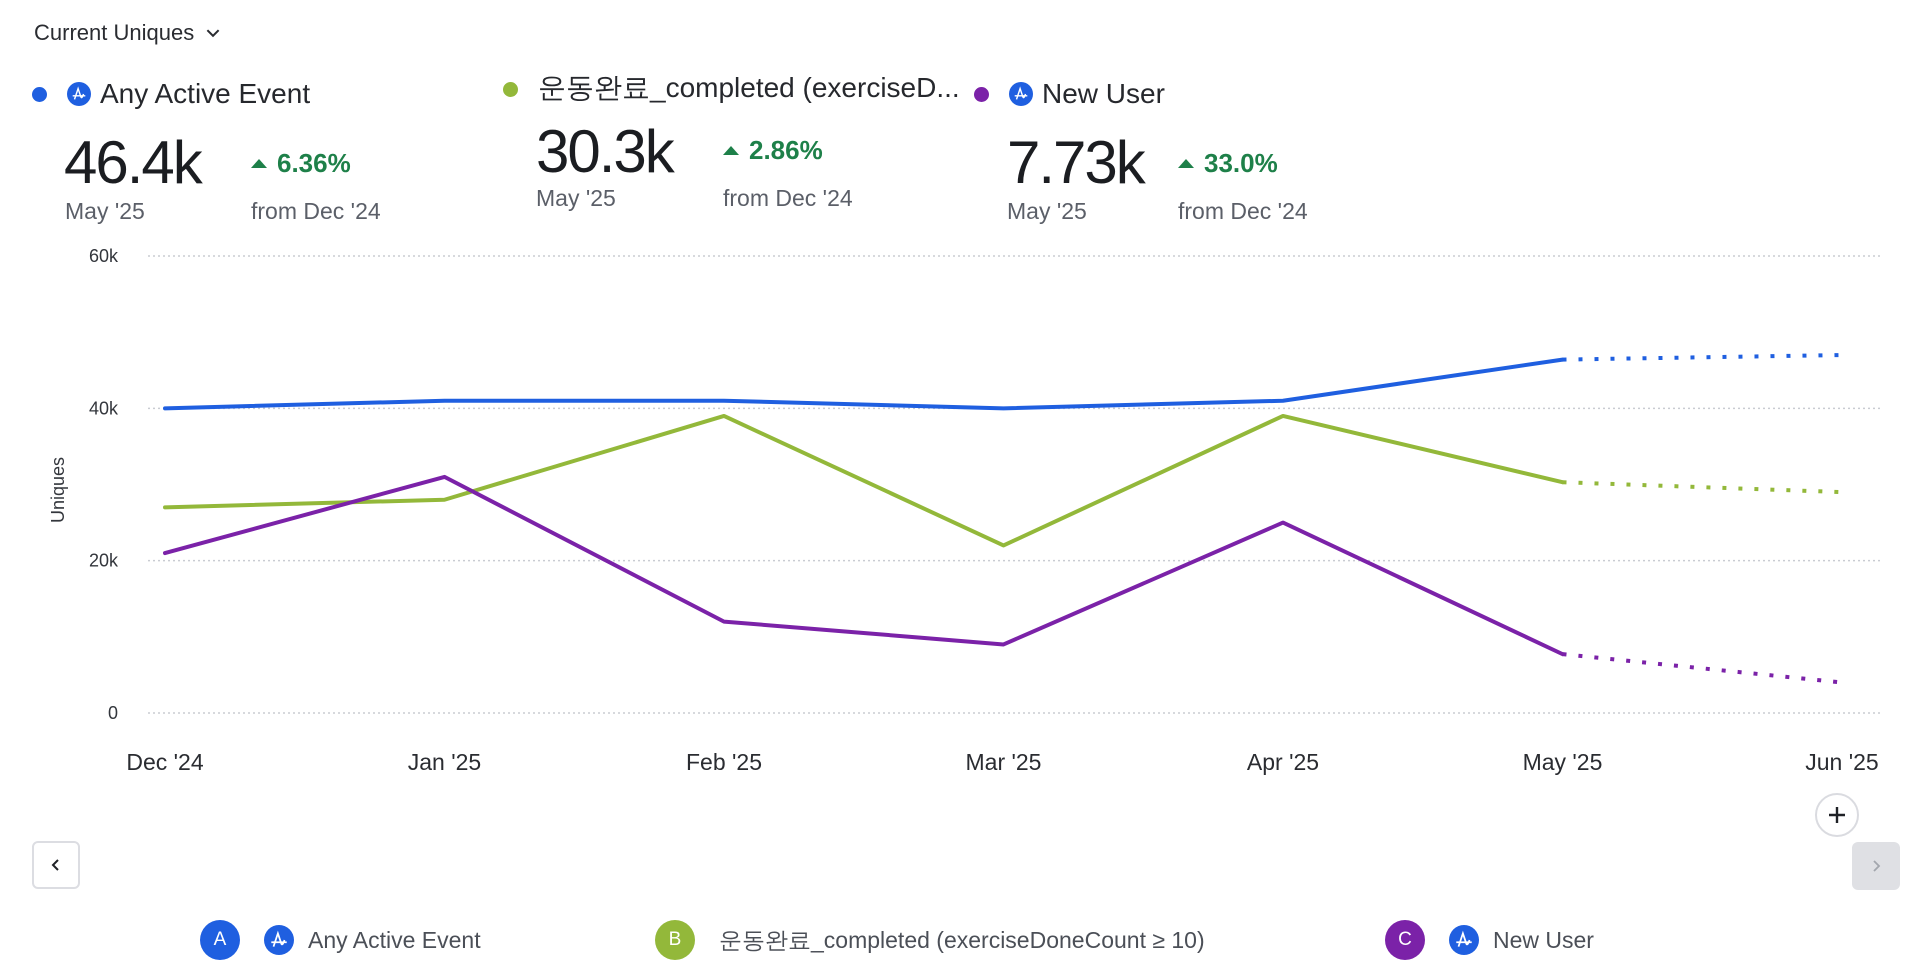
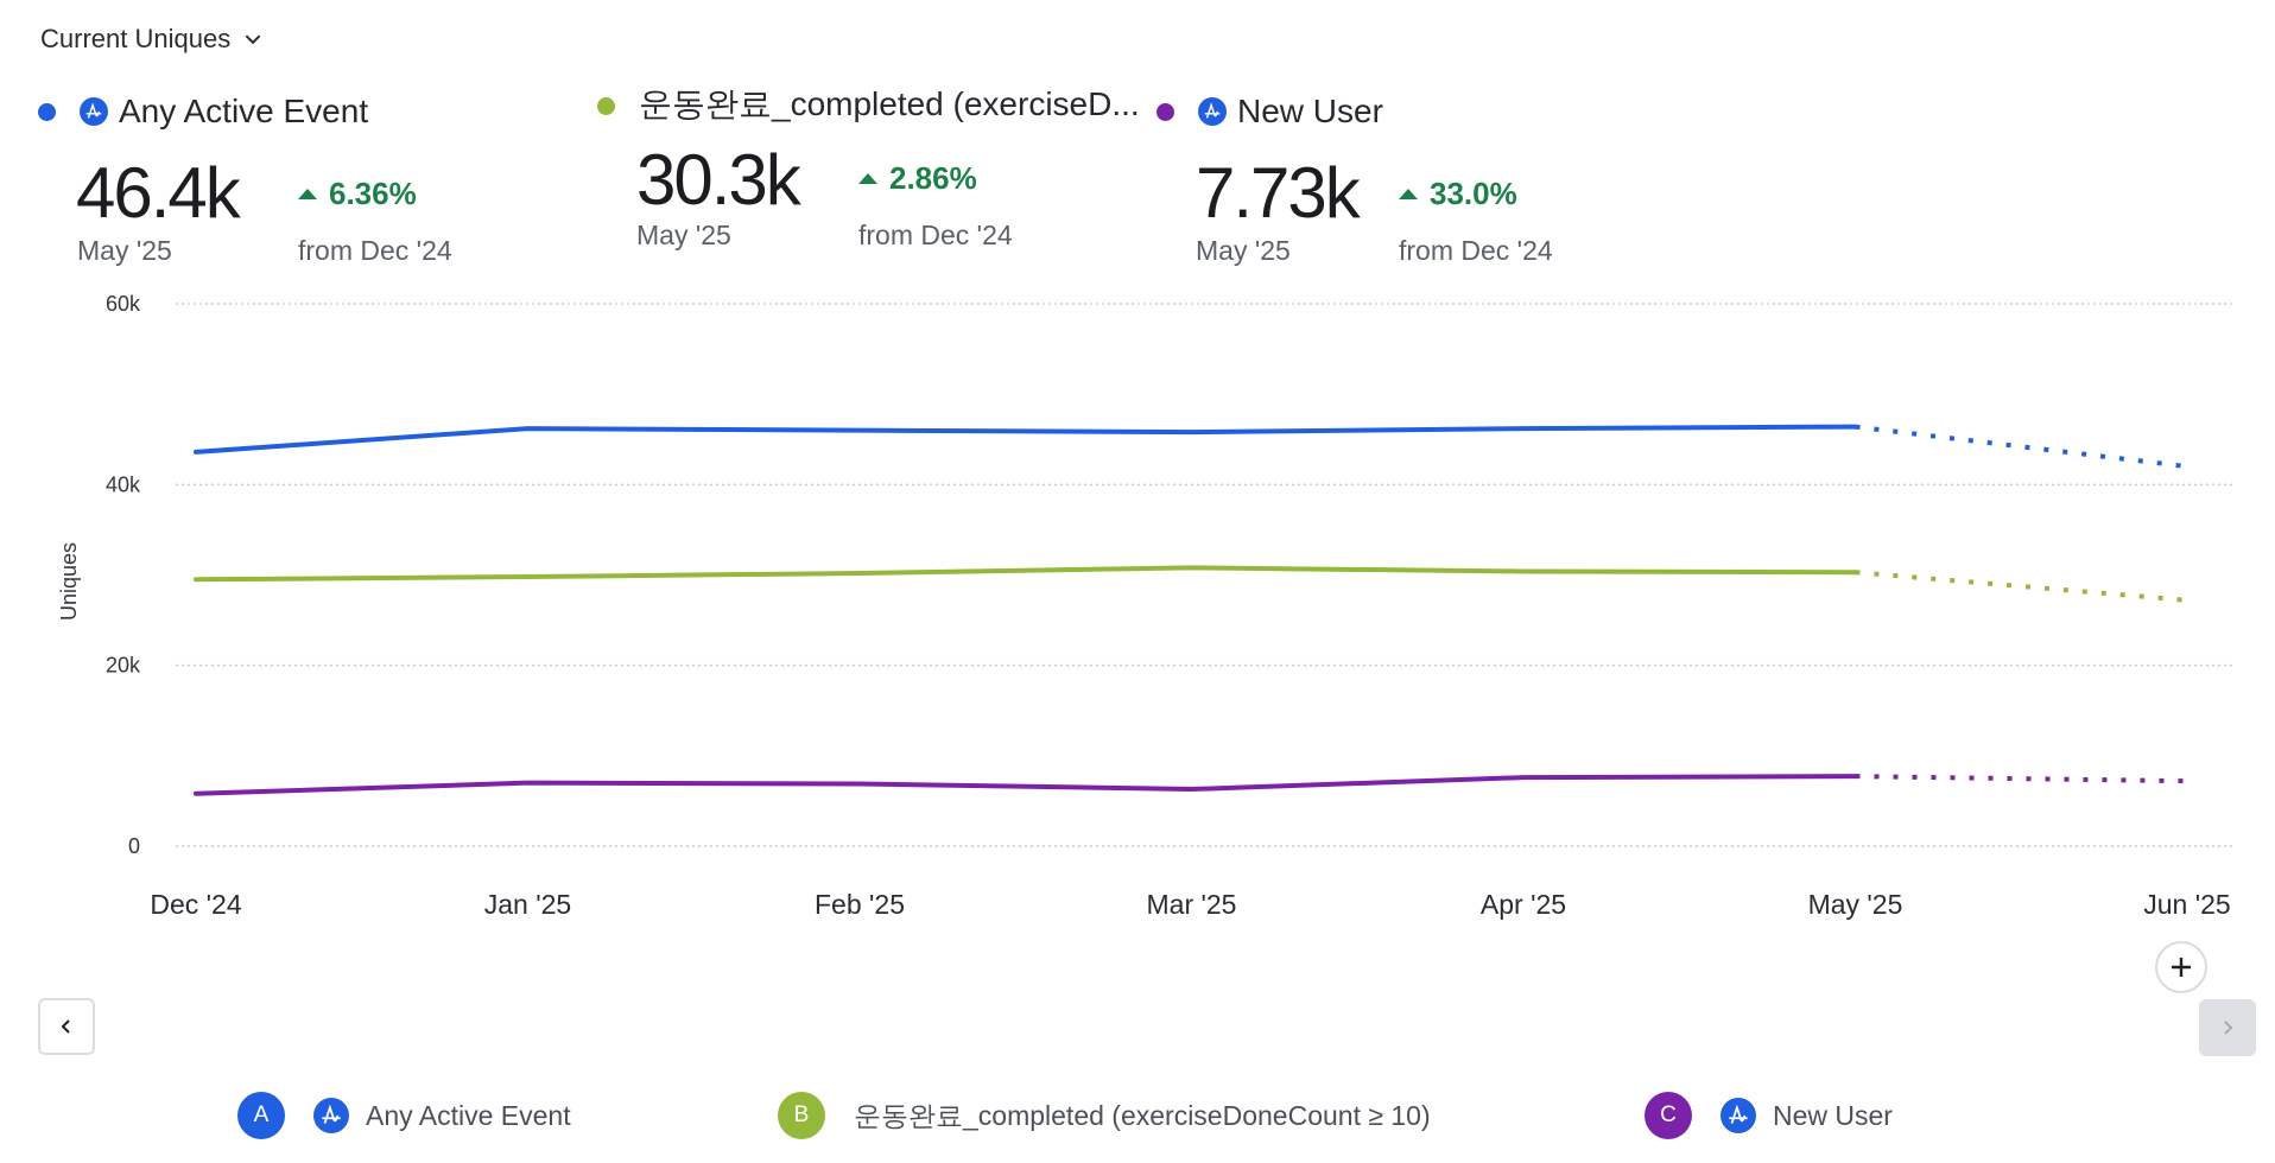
Any Active Event/Dec '24: 40k -> 44k
운동완료_completed (exerciseDoneCount ≥ 10)/Dec '24: 27k -> 30k
New User/Dec '24: 21k -> 6k
Any Active Event/Jan '25: 41k -> 46k
운동완료_completed (exerciseDoneCount ≥ 10)/Jan '25: 28k -> 30k
New User/Jan '25: 31k -> 7k
Any Active Event/Feb '25: 41k -> 46k
운동완료_completed (exerciseDoneCount ≥ 10)/Feb '25: 39k -> 30k
New User/Feb '25: 12k -> 7k
Any Active Event/Mar '25: 40k -> 46k
운동완료_completed (exerciseDoneCount ≥ 10)/Mar '25: 22k -> 31k
New User/Mar '25: 9k -> 6k
Any Active Event/Apr '25: 41k -> 46k
운동완료_completed (exerciseDoneCount ≥ 10)/Apr '25: 39k -> 30k
New User/Apr '25: 25k -> 8k
Any Active Event/Jun '25: 47k -> 42k
운동완료_completed (exerciseDoneCount ≥ 10)/Jun '25: 29k -> 27k
New User/Jun '25: 4k -> 7k
